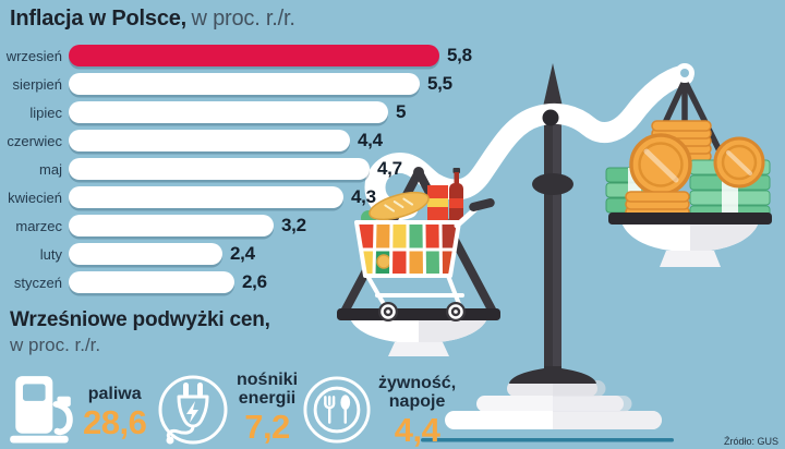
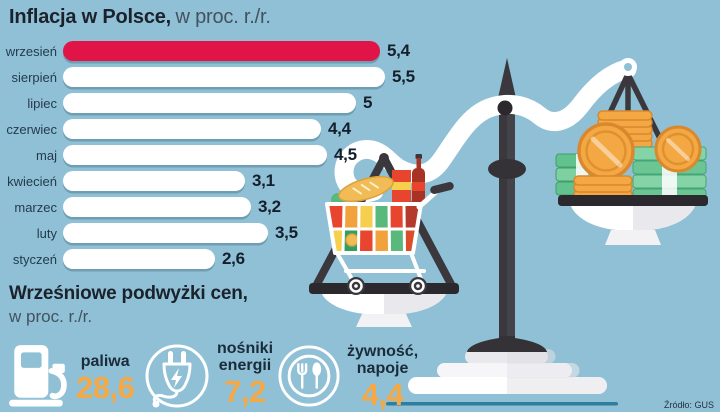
wrzesień: 5,8 -> 5,4
maj: 4,7 -> 4,5
kwiecień: 4,3 -> 3,1
luty: 2,4 -> 3,5
